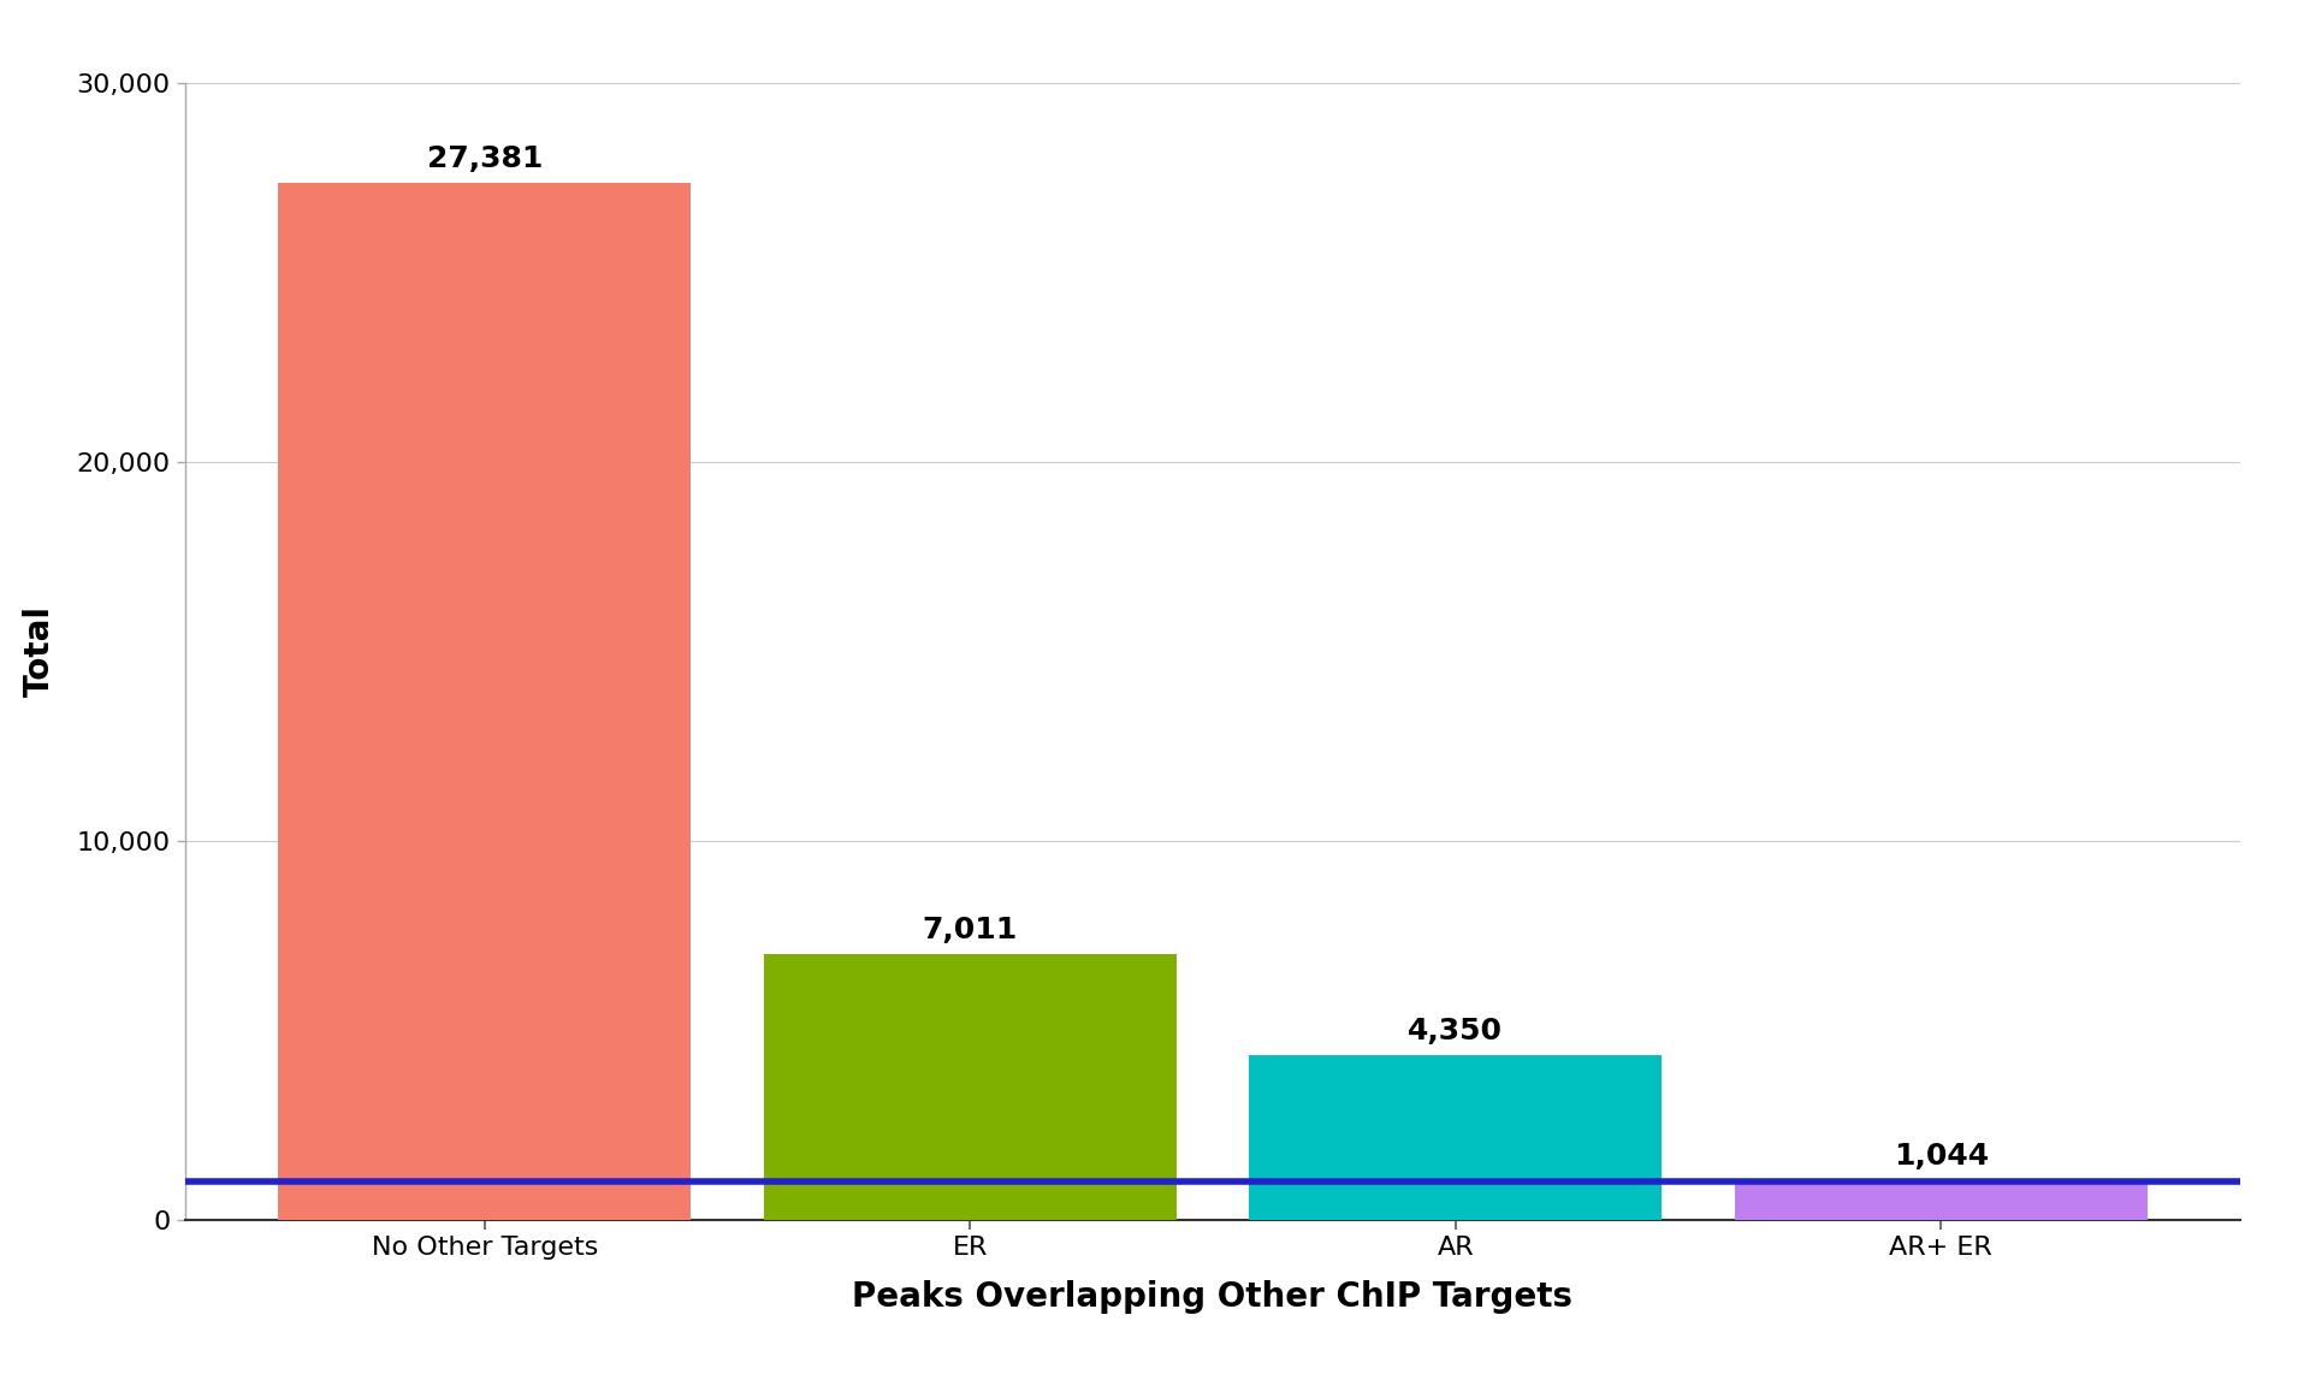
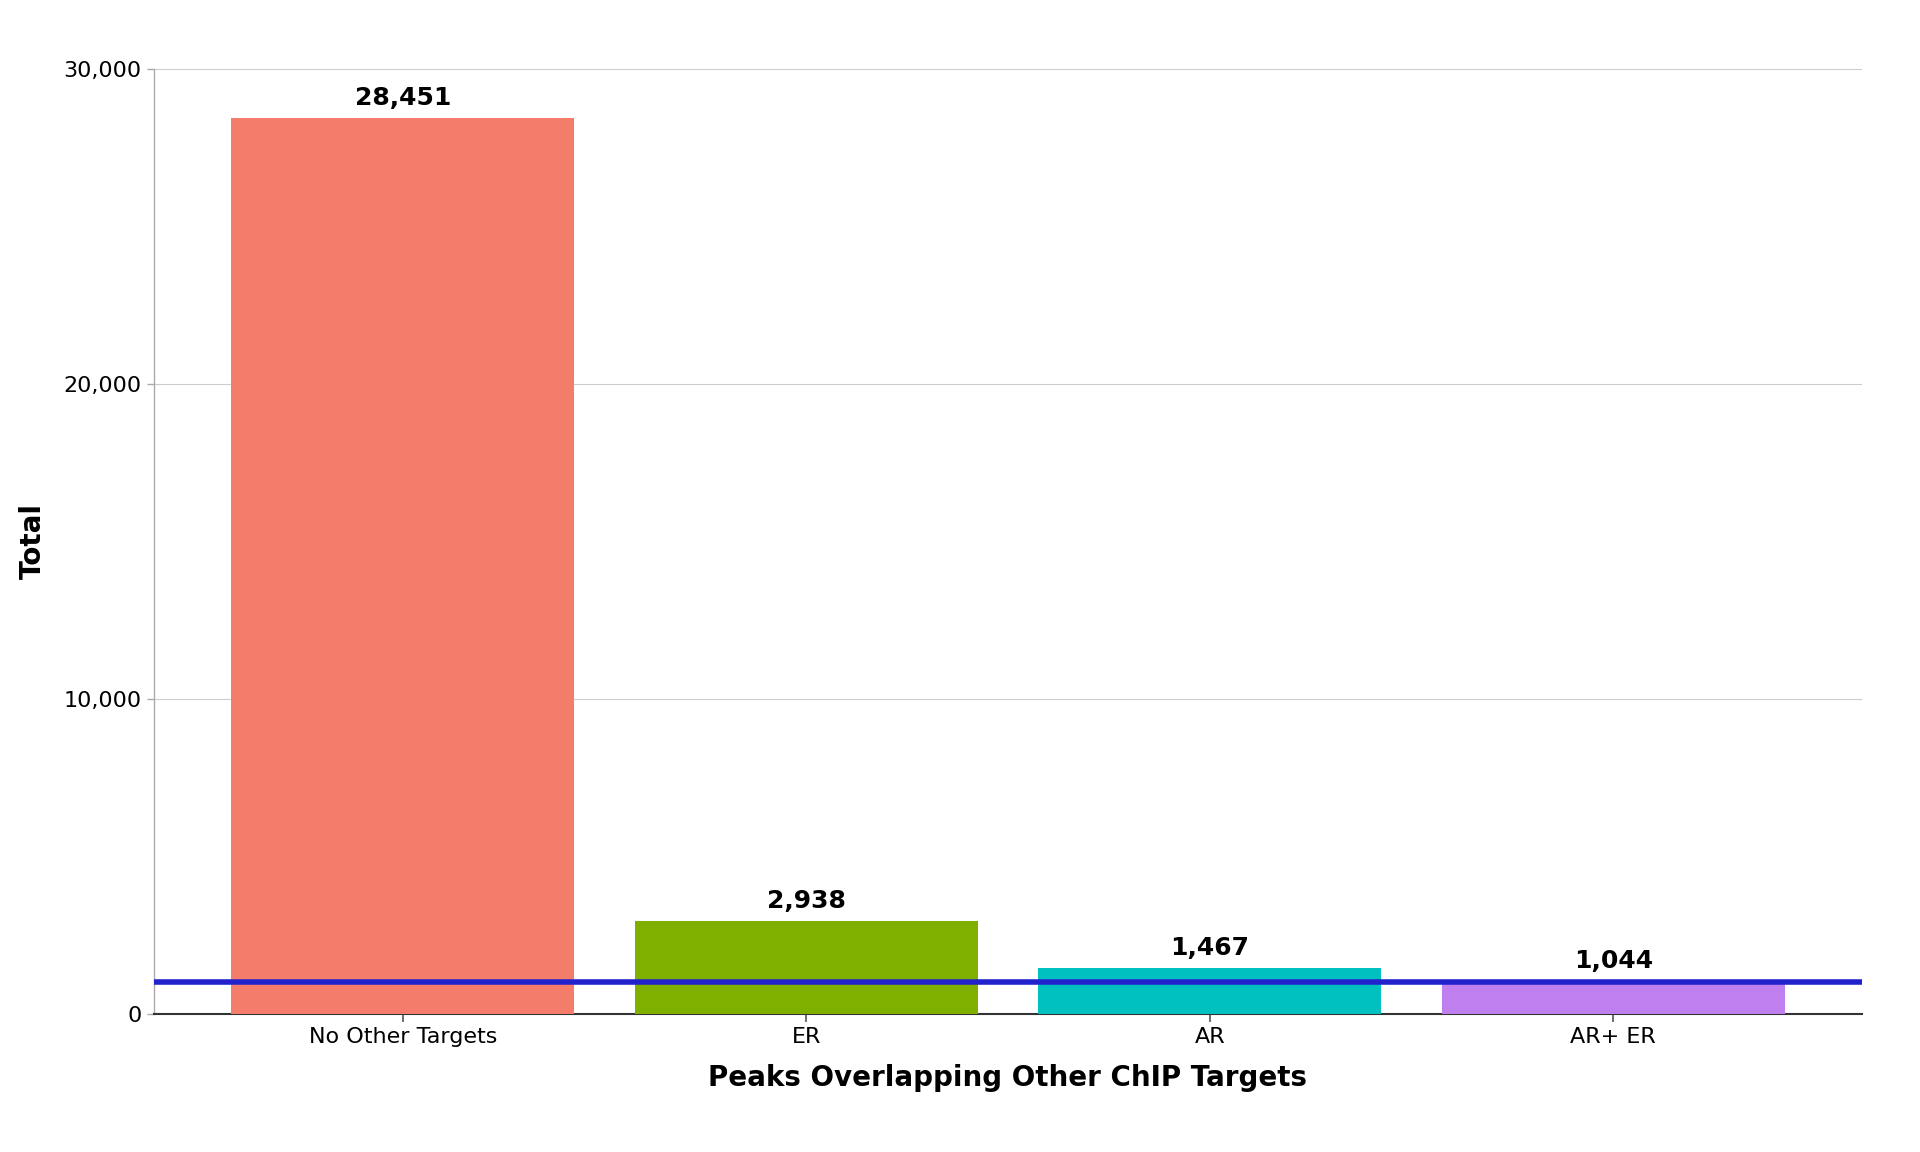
No Other Targets: 27,381 -> 28,451
ER: 7,011 -> 2,938
AR: 4,350 -> 1,467
